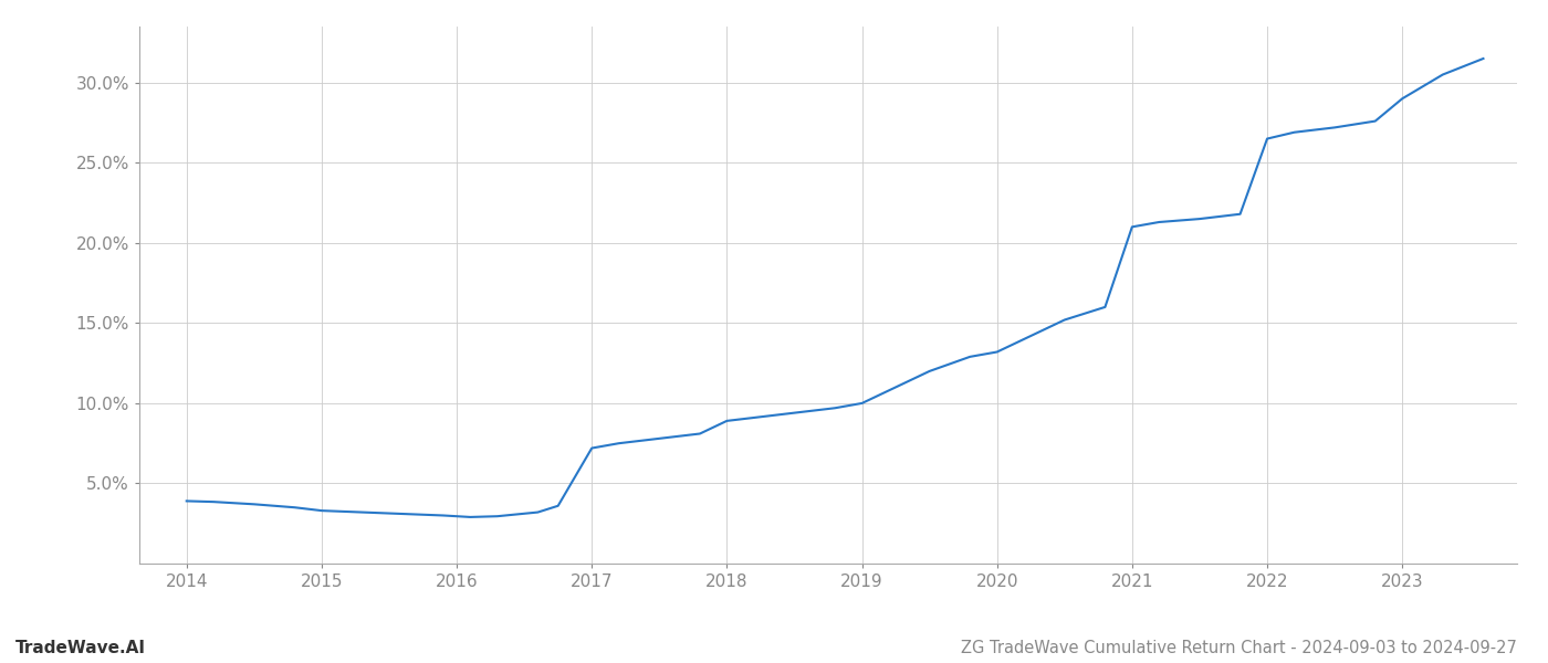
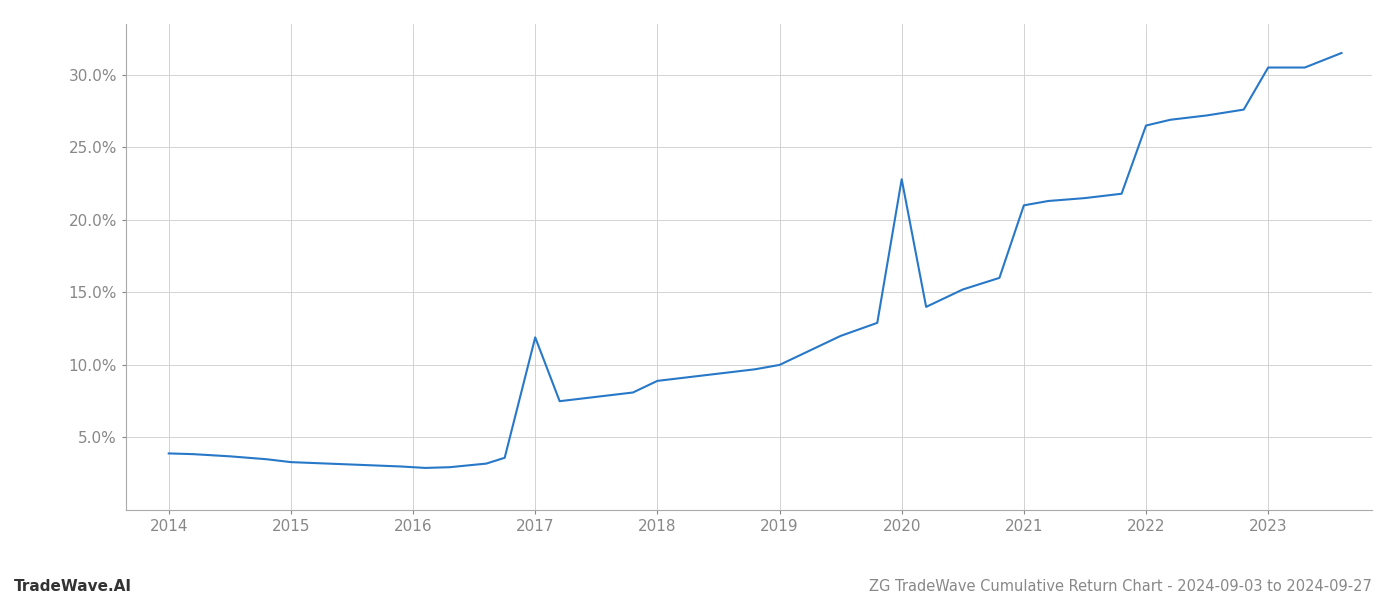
2017: 7.2% -> 11.9%
2020: 13.2% -> 22.8%
2023: 29.0% -> 30.5%
